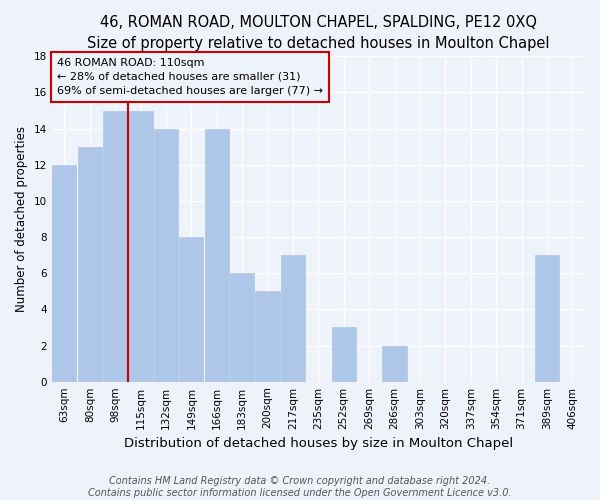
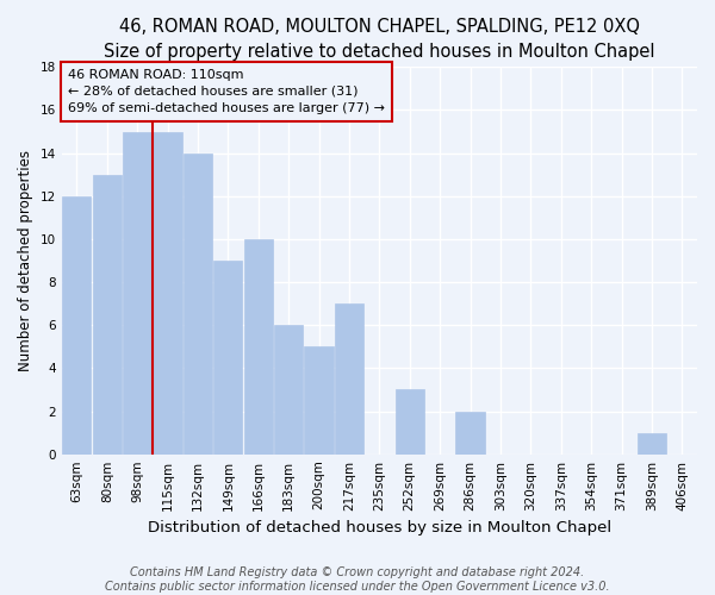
149sqm: 8 -> 9
166sqm: 14 -> 10
389sqm: 7 -> 1
